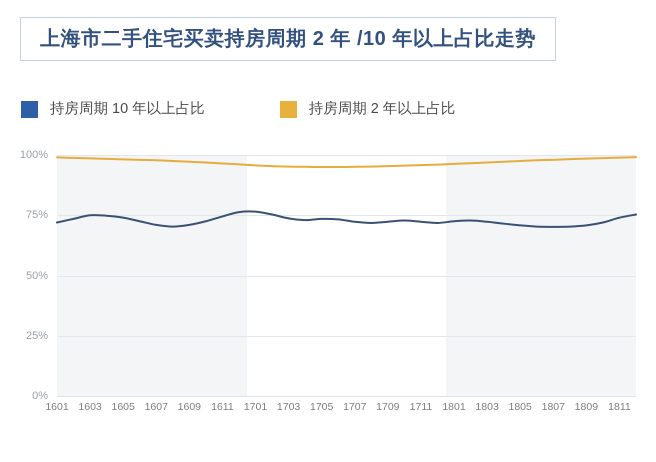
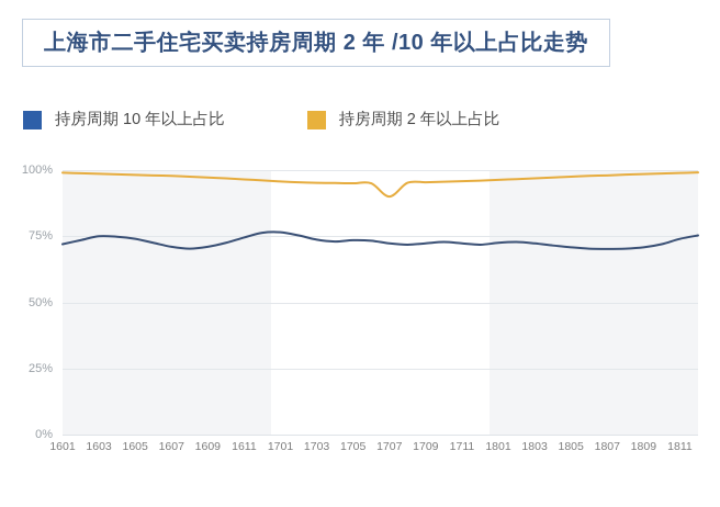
持房周期 2 年以上占比/1707: 95% -> 90%
